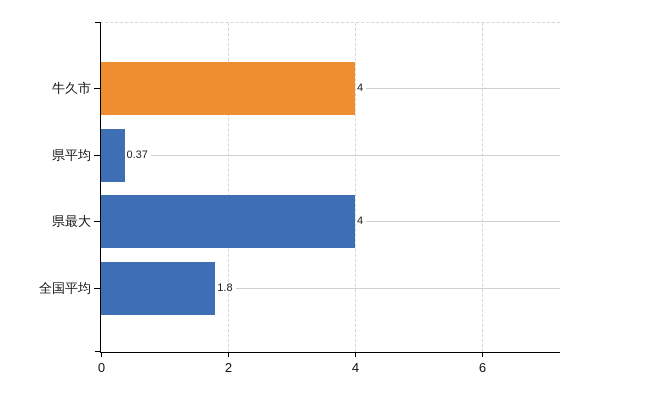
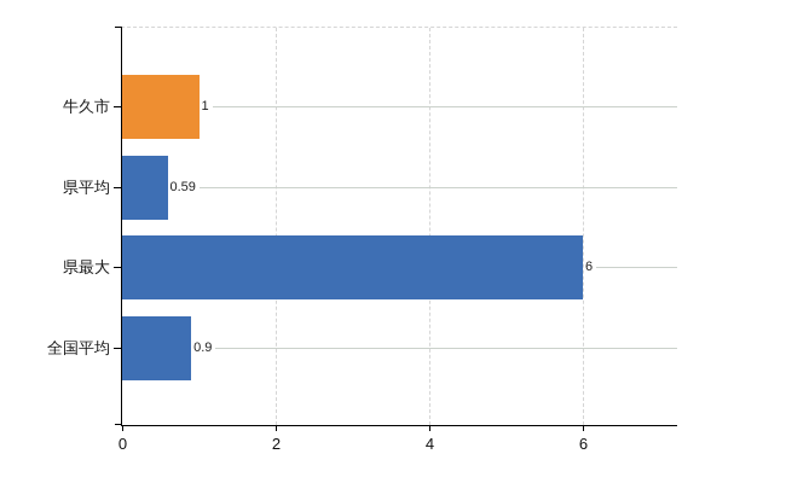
牛久市: 4 -> 1
県平均: 0.37 -> 0.59
県最大: 4 -> 6
全国平均: 1.8 -> 0.9
